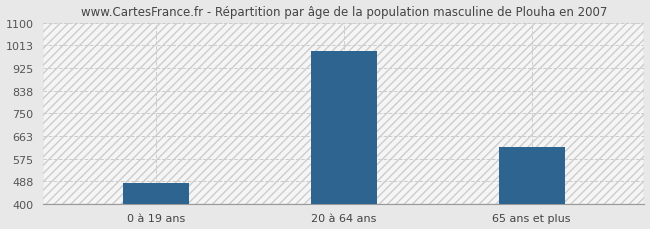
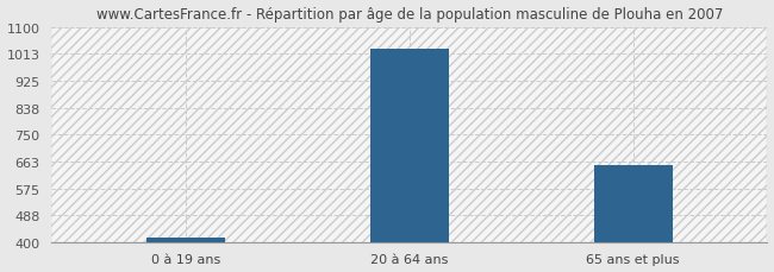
0 à 19 ans: 480 -> 413
20 à 64 ans: 990 -> 1030
65 ans et plus: 620 -> 650
